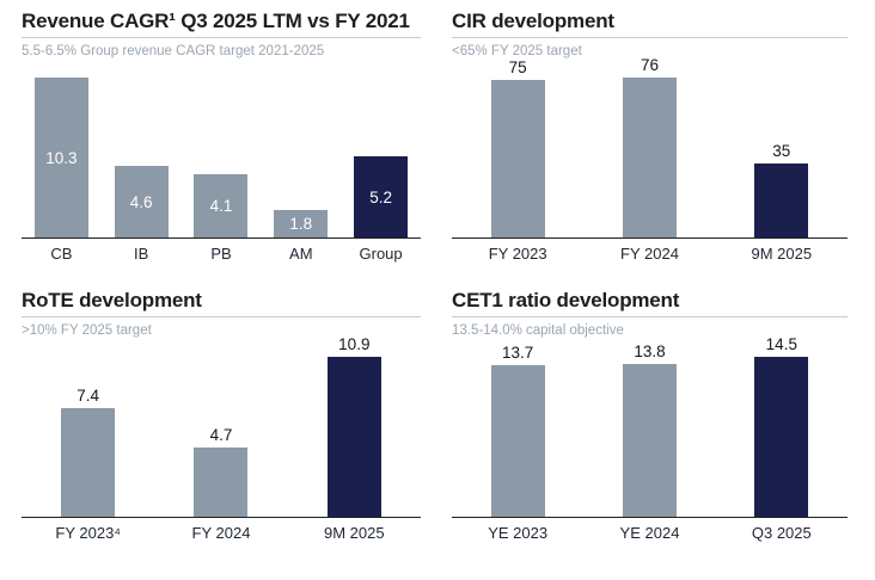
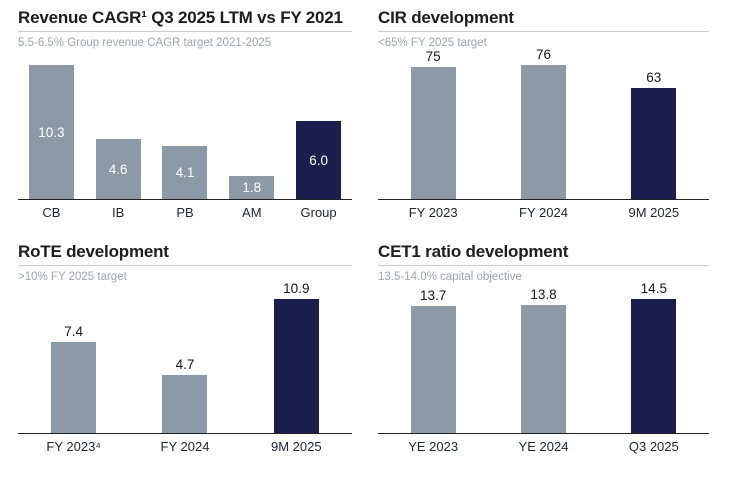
Revenue CAGR¹ Q3 2025 LTM vs FY 2021/Group: 5.2 -> 6.0
CIR development/9M 2025: 35 -> 63
